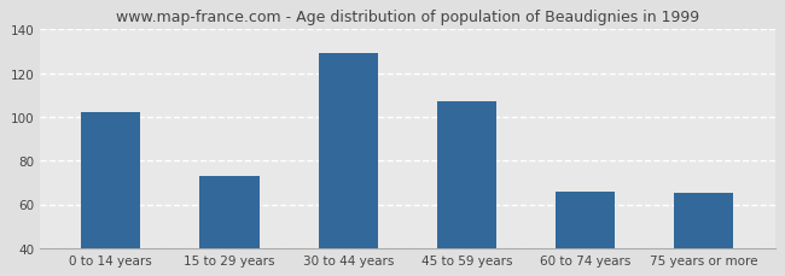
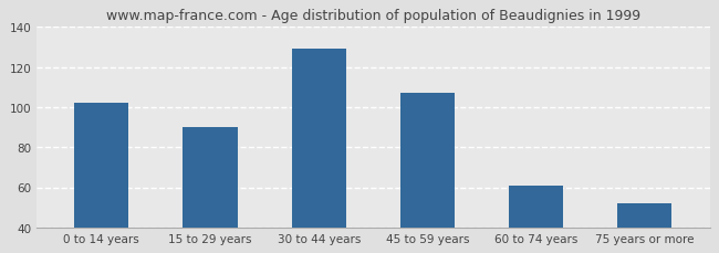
15 to 29 years: 73 -> 90
60 to 74 years: 66 -> 61
75 years or more: 65 -> 52
